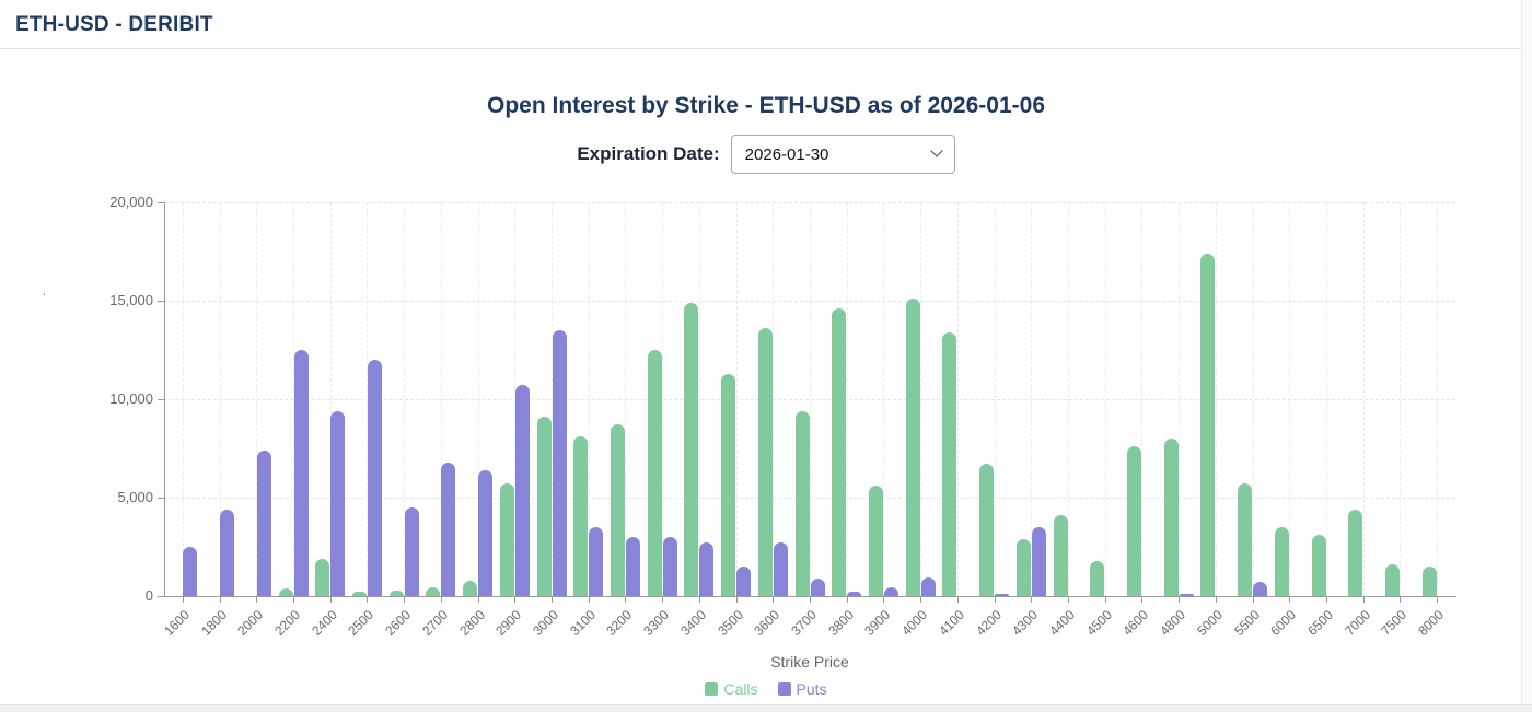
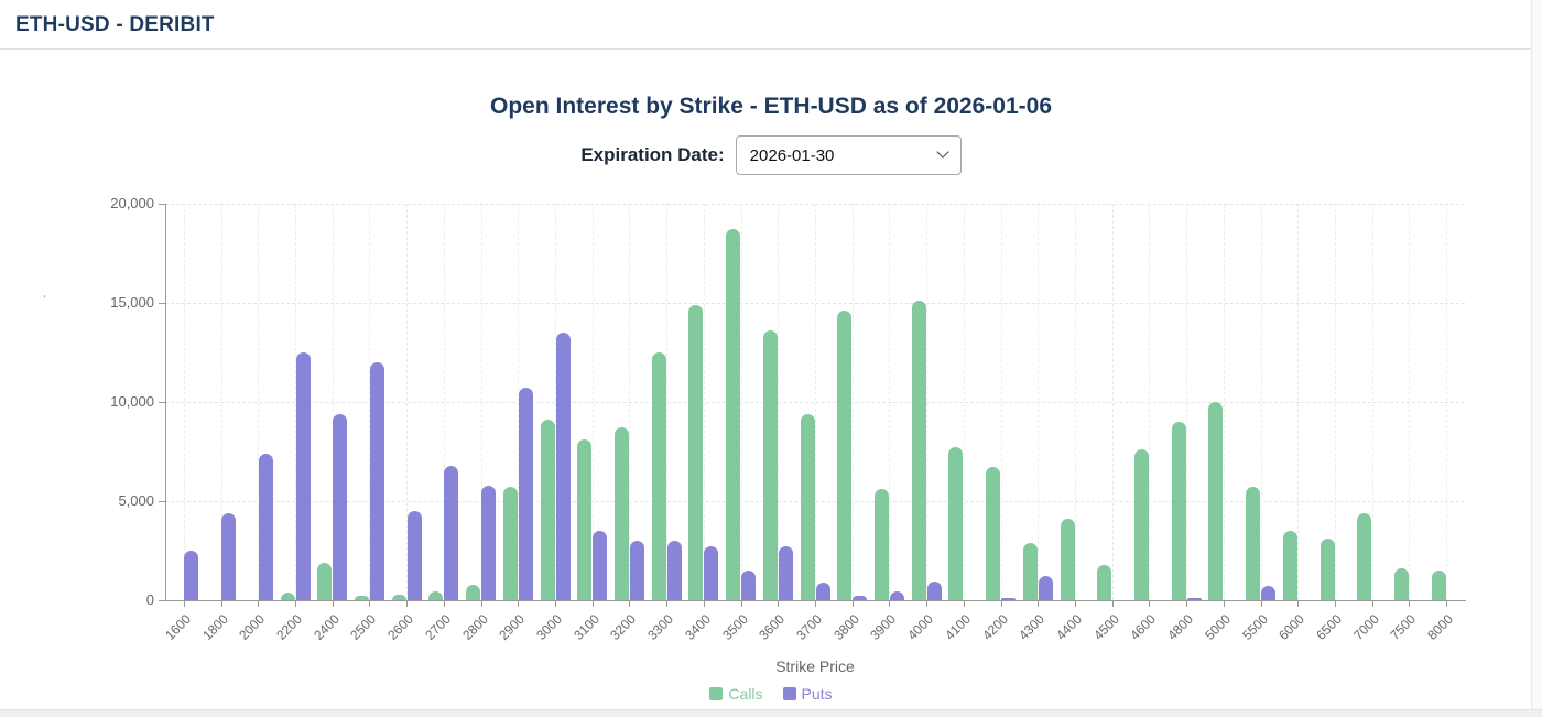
Puts/2800: 6400 -> 5800
Calls/3500: 11300 -> 18700
Calls/4100: 13400 -> 7700
Puts/4300: 3500 -> 1200
Calls/4800: 8000 -> 9000
Calls/5000: 17400 -> 10000
